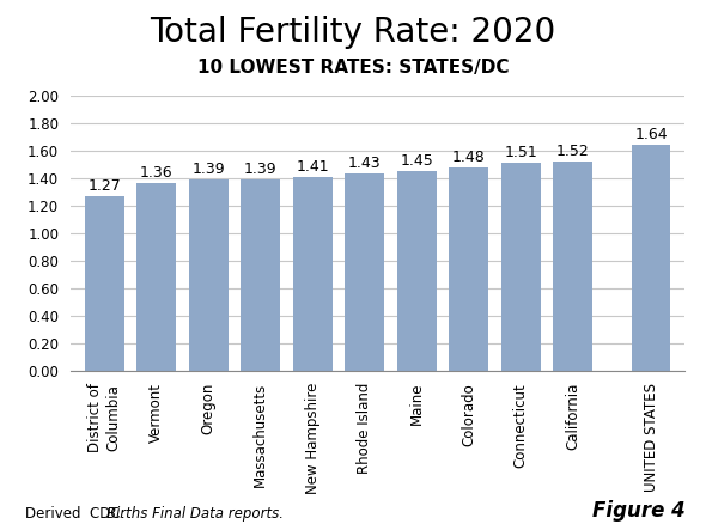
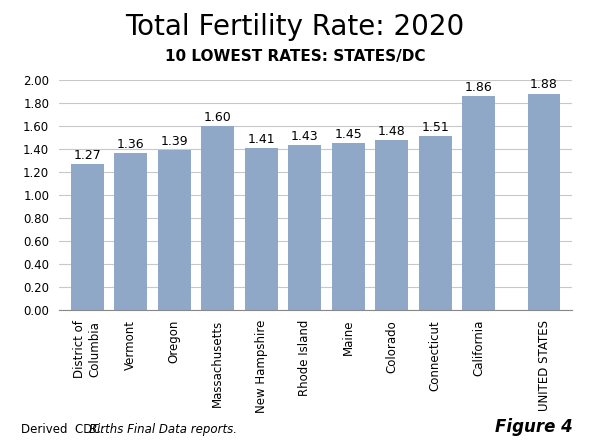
Massachusetts: 1.39 -> 1.60
California: 1.52 -> 1.86
UNITED STATES: 1.64 -> 1.88
